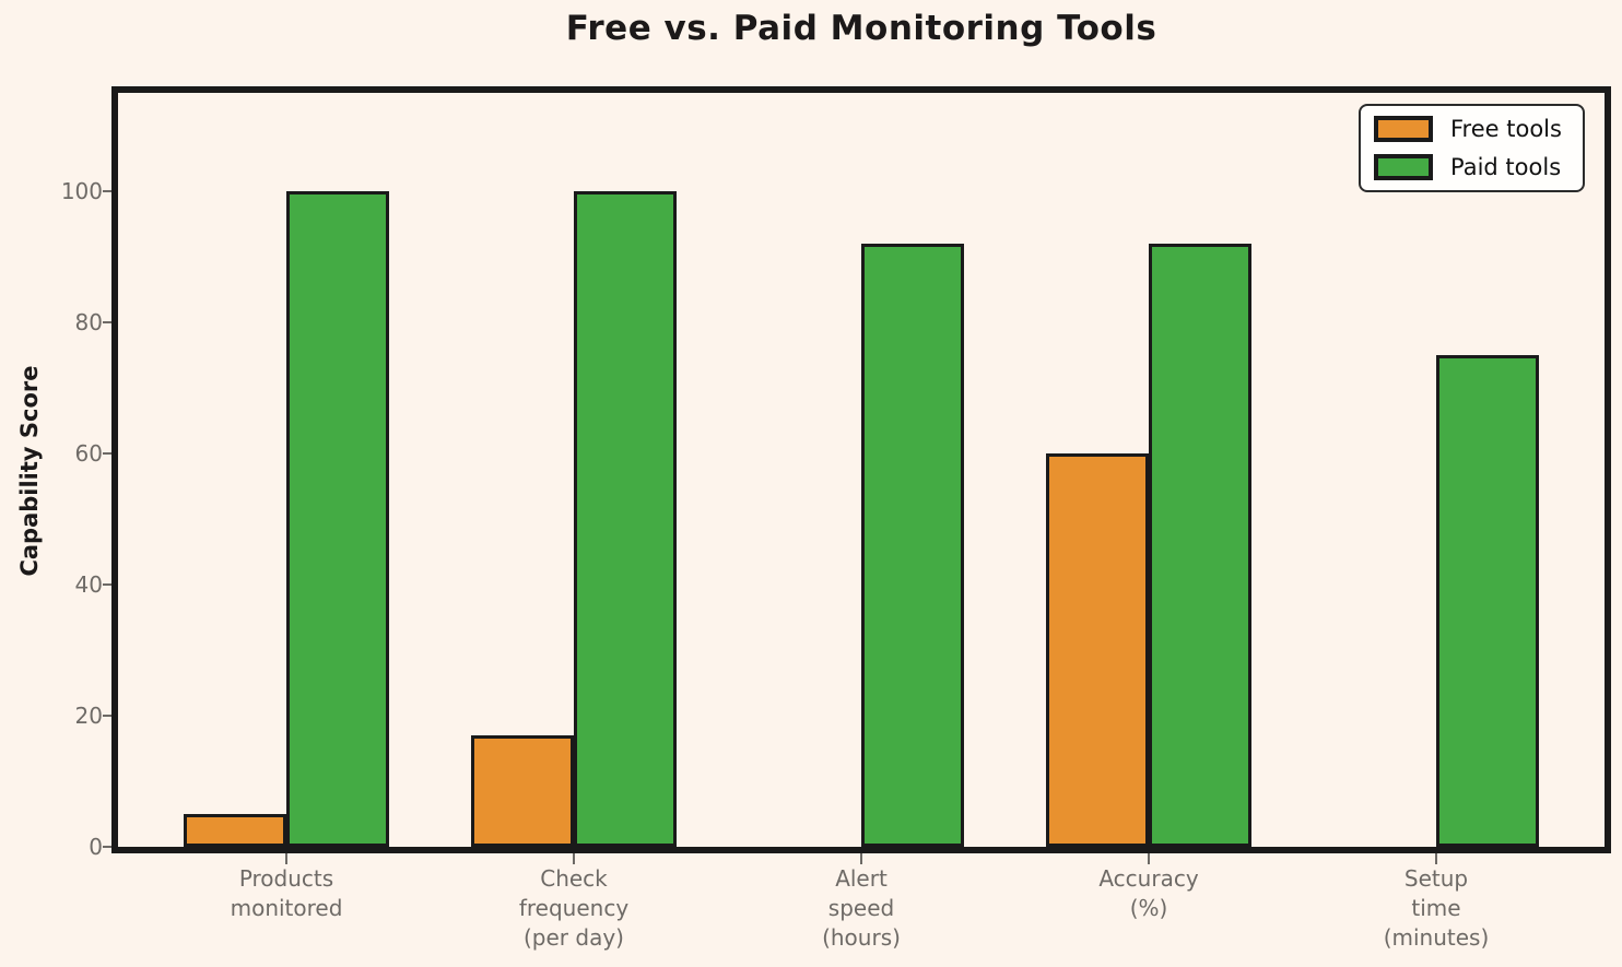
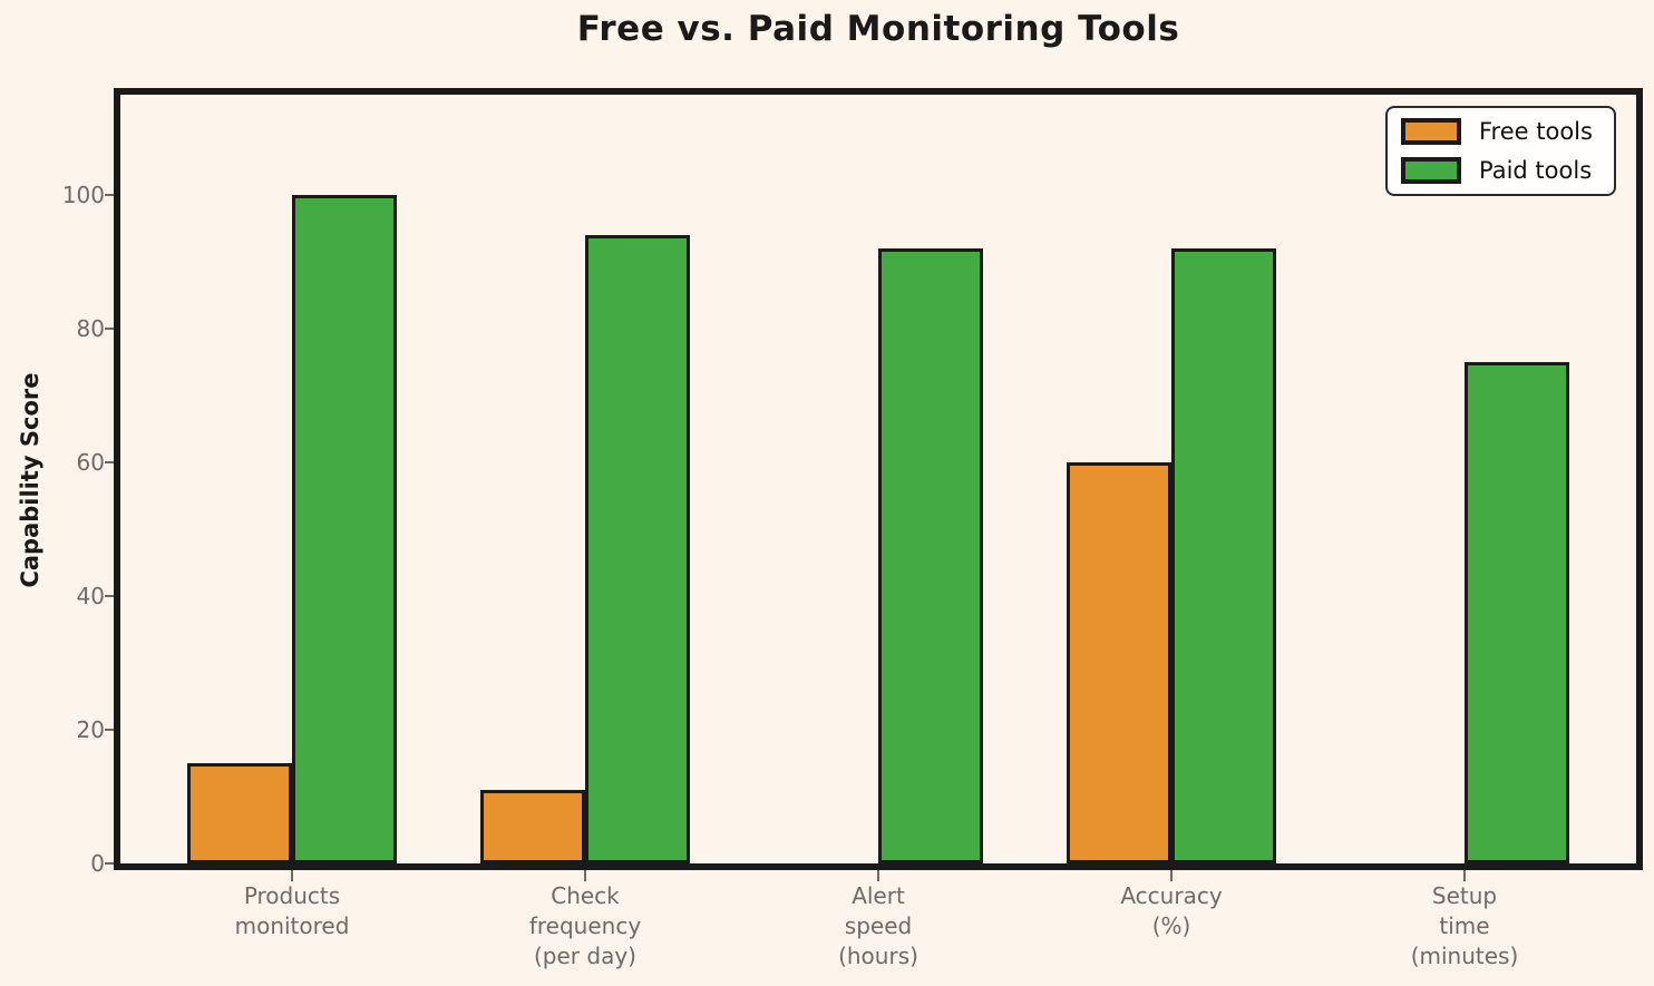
Free tools/Products monitored: 5 -> 15
Free tools/Check frequency (per day): 17 -> 11
Paid tools/Check frequency (per day): 100 -> 94
